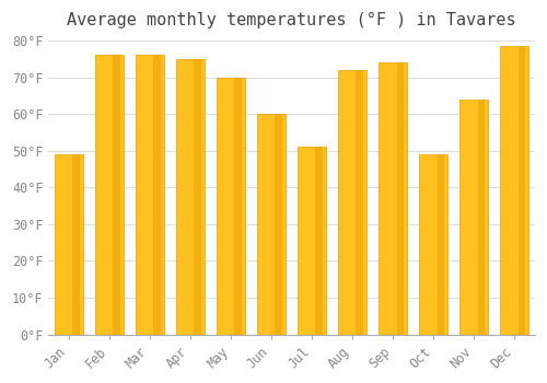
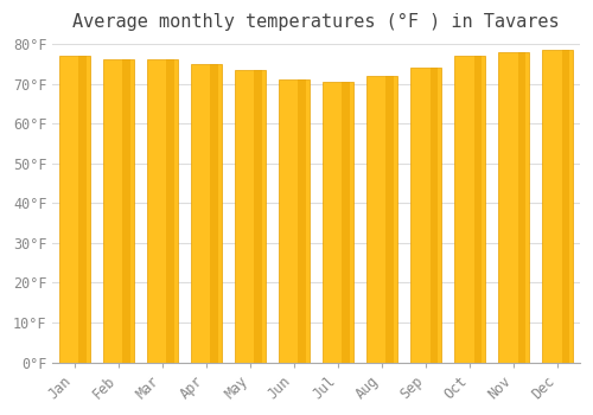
Jan: 49.0°F -> 77.0°F
May: 70.0°F -> 73.5°F
Jun: 60.0°F -> 71.0°F
Jul: 51.0°F -> 70.5°F
Oct: 49.0°F -> 77.0°F
Nov: 64.0°F -> 78.0°F
